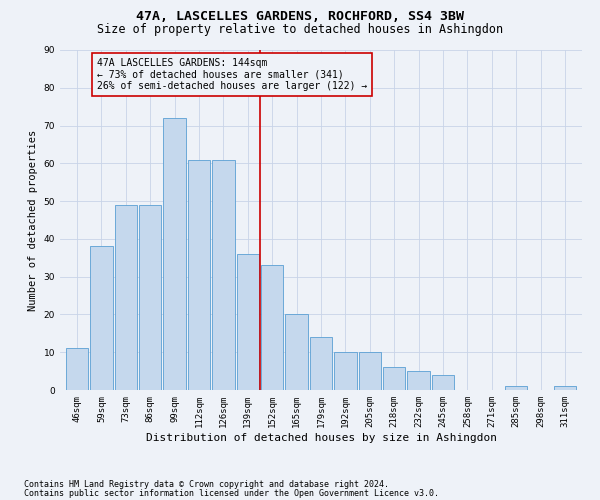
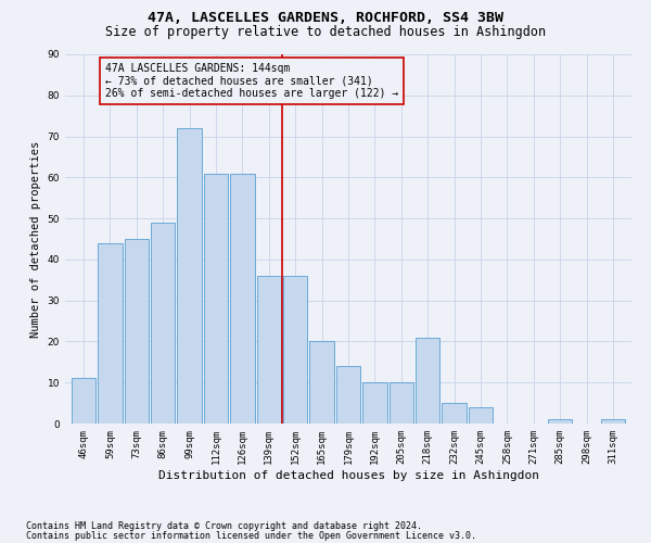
59sqm: 38 -> 44
73sqm: 49 -> 45
152sqm: 33 -> 36
218sqm: 6 -> 21
